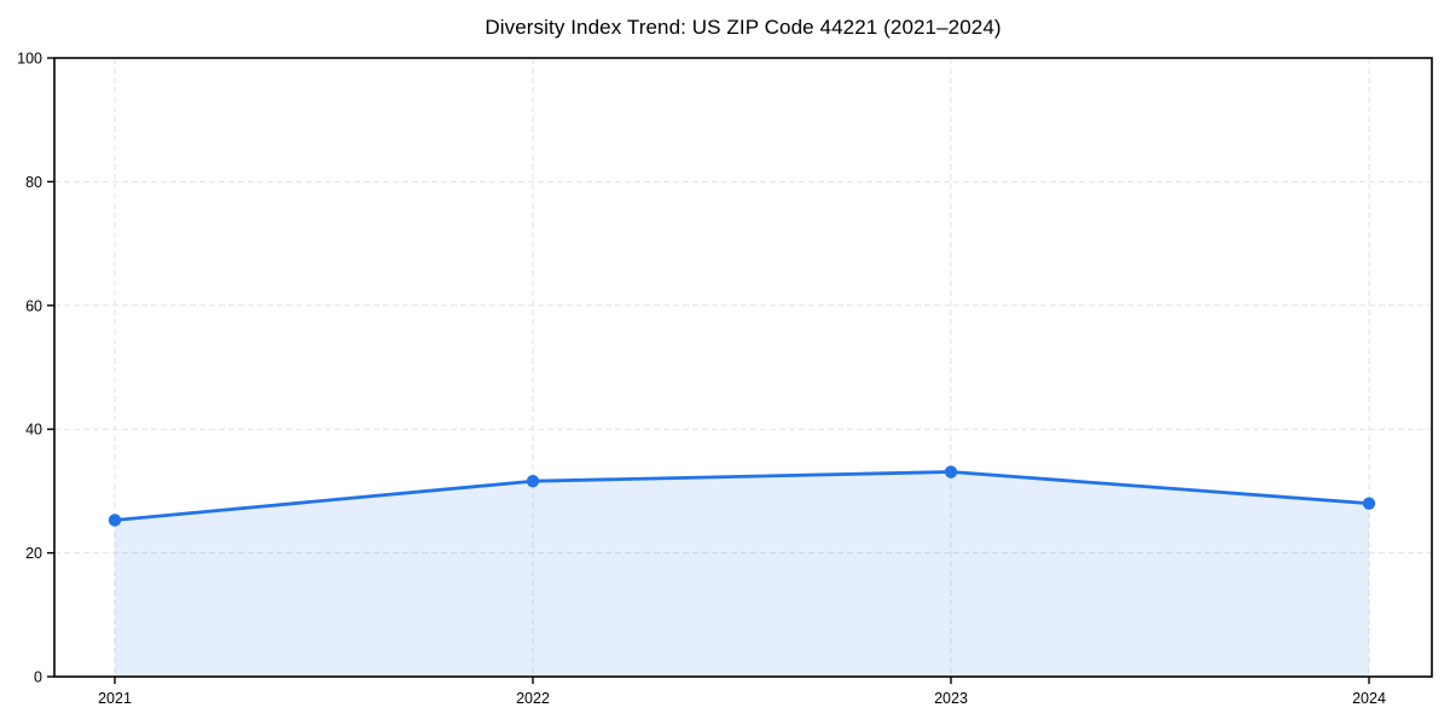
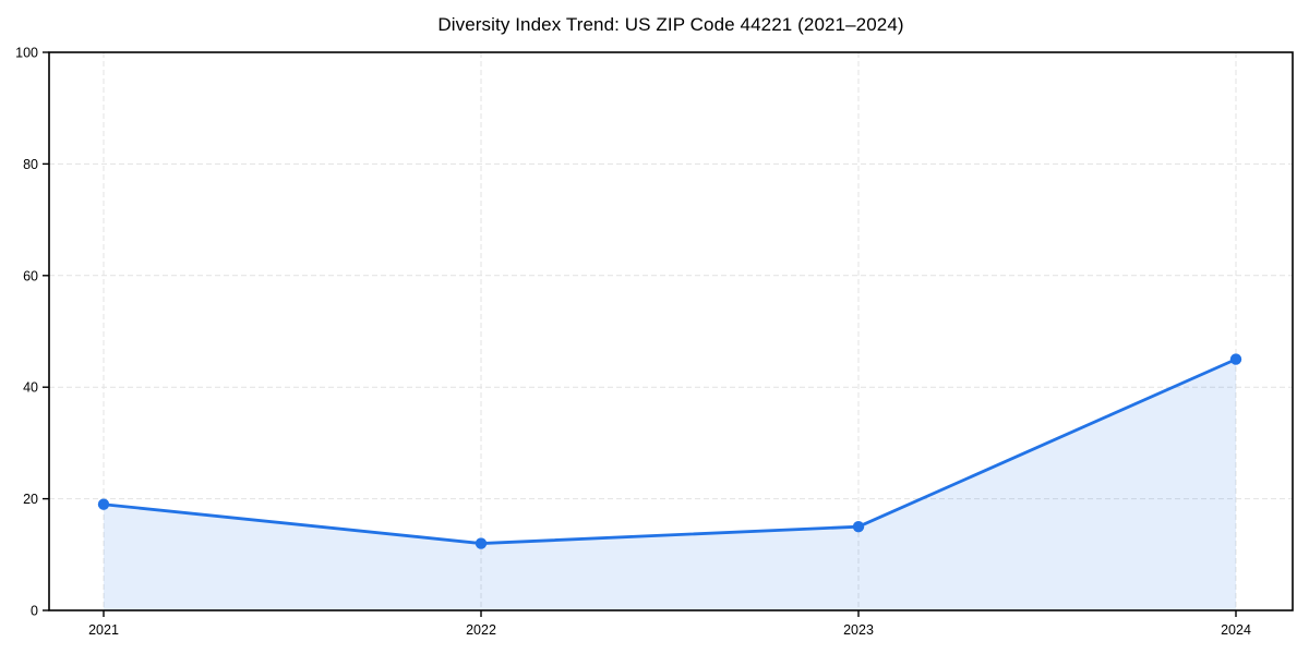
2021: 25 -> 19
2022: 32 -> 12
2023: 33 -> 15
2024: 28 -> 45
